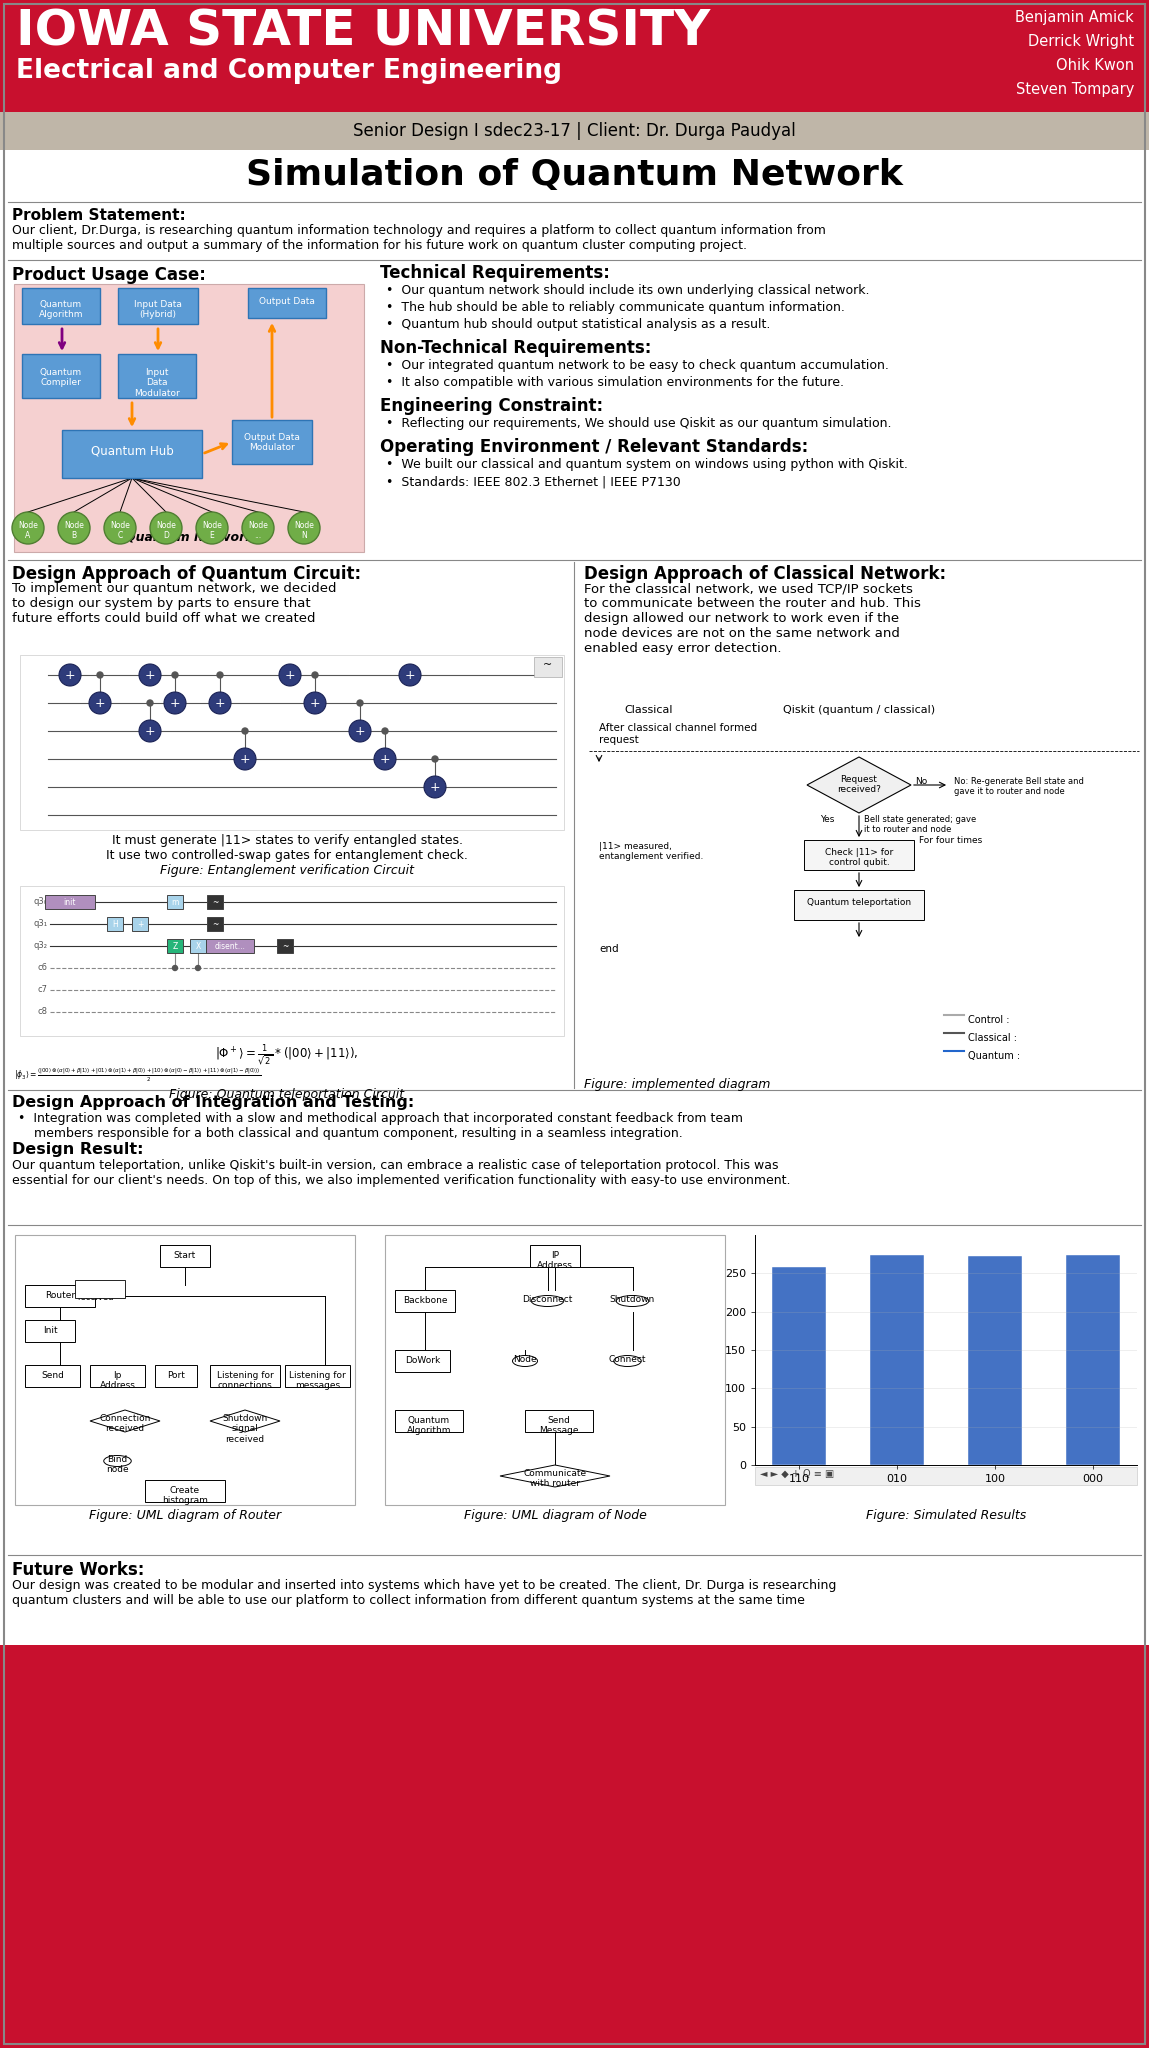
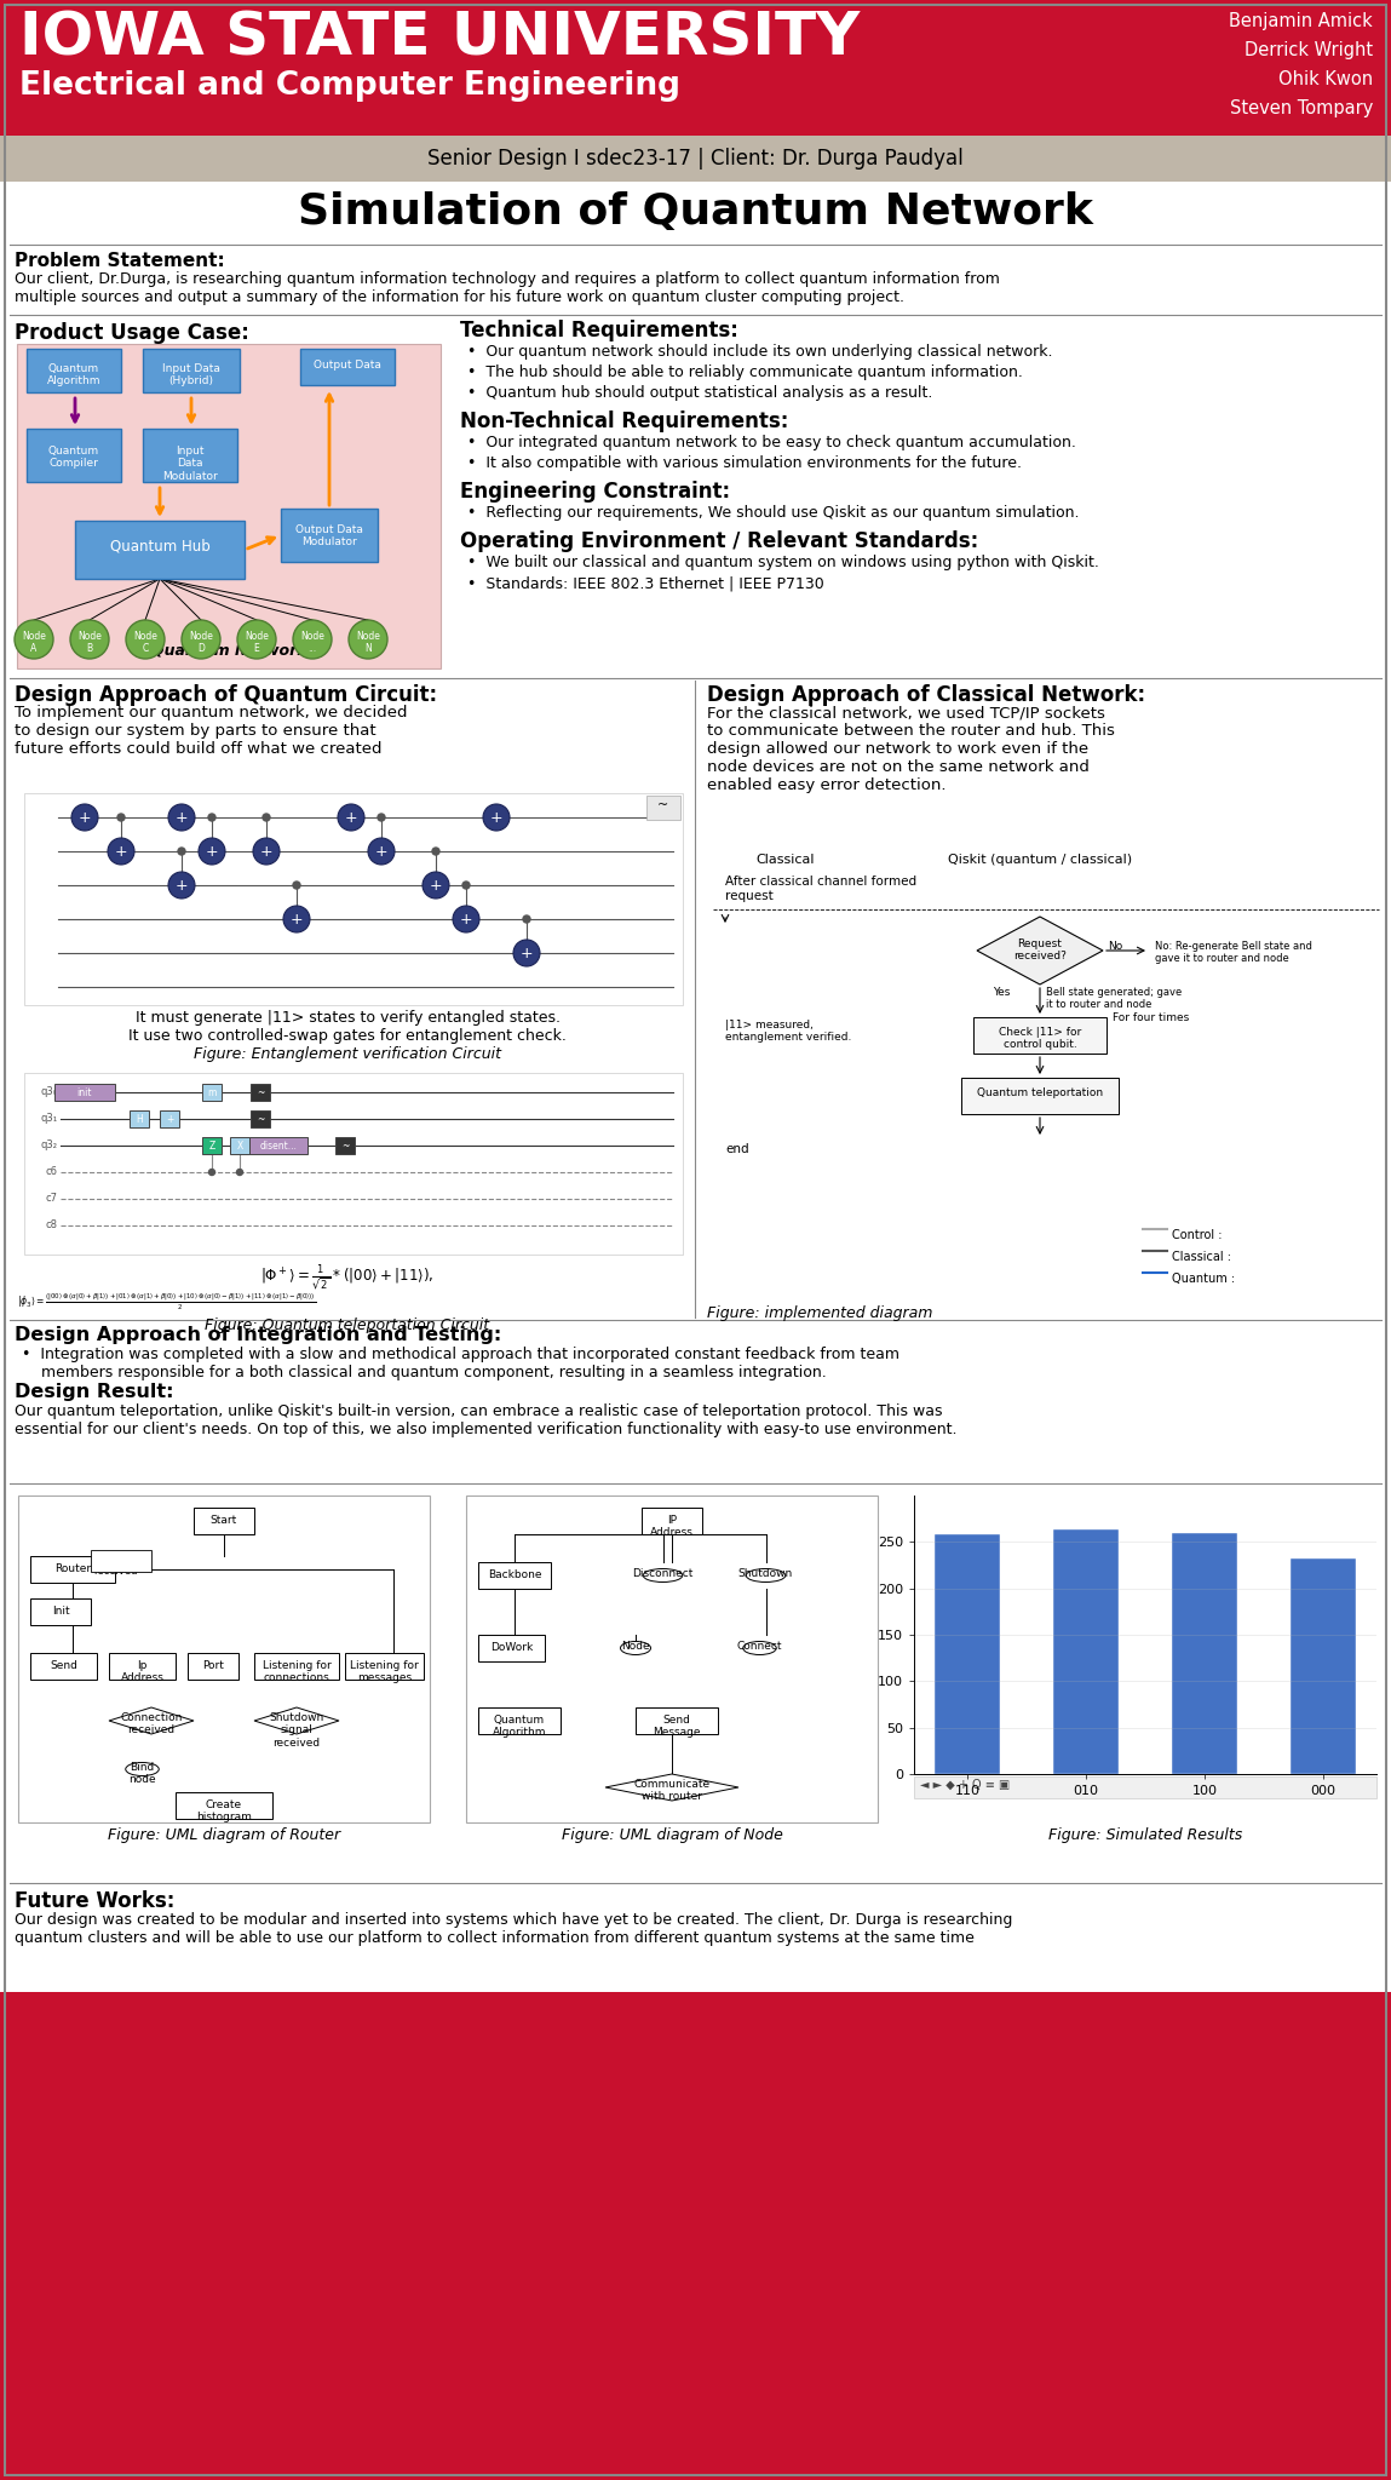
010: 274 -> 263
100: 272 -> 259
000: 274 -> 232
